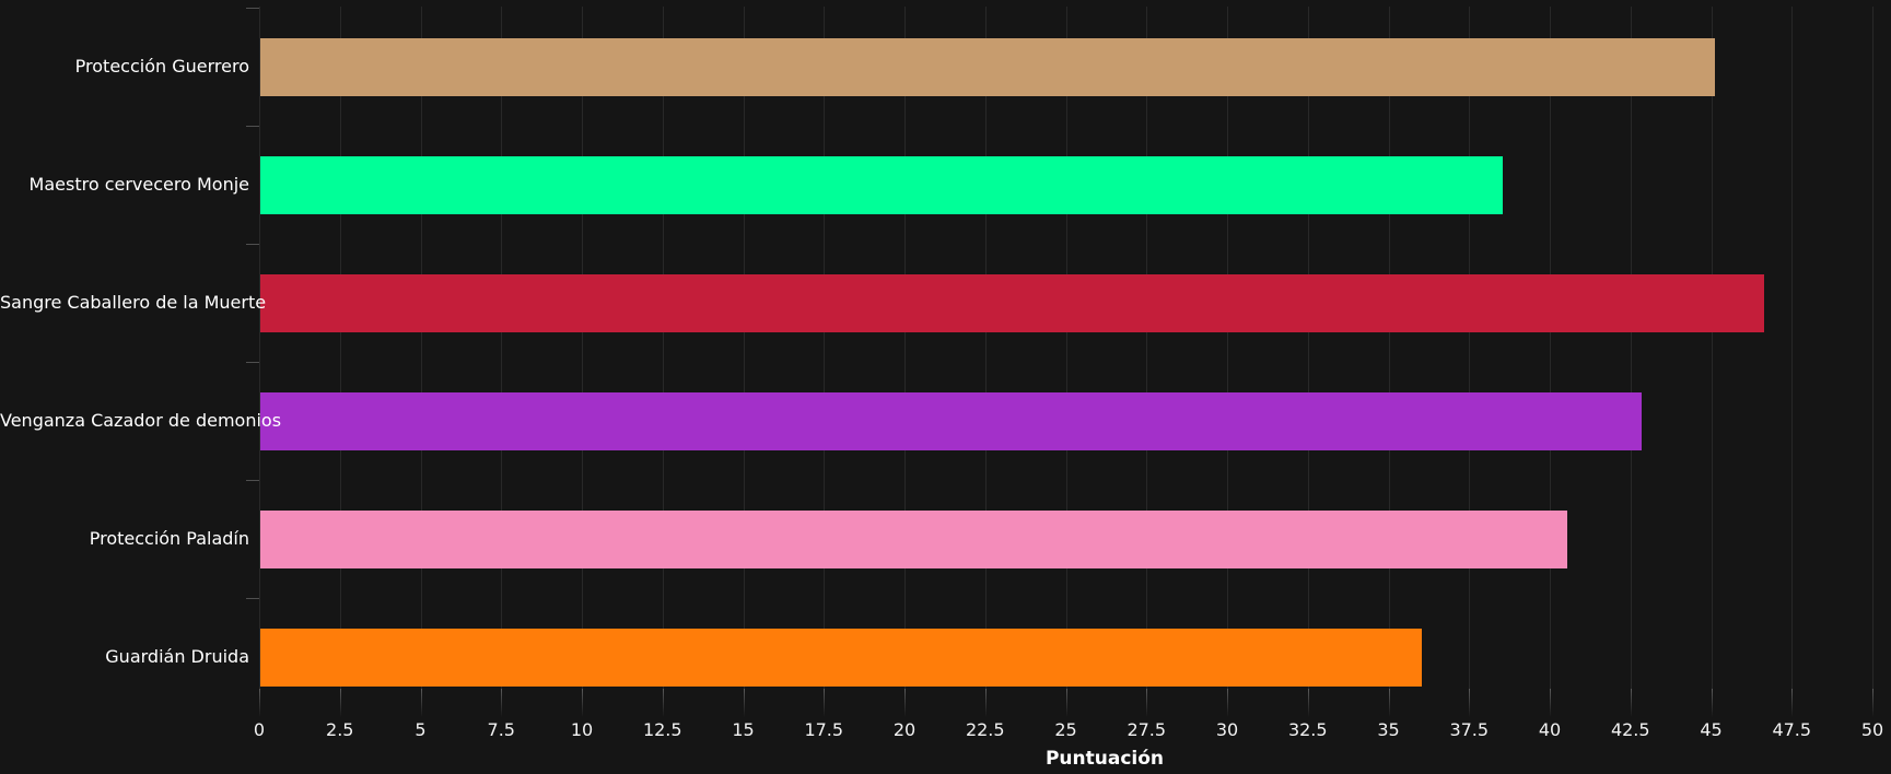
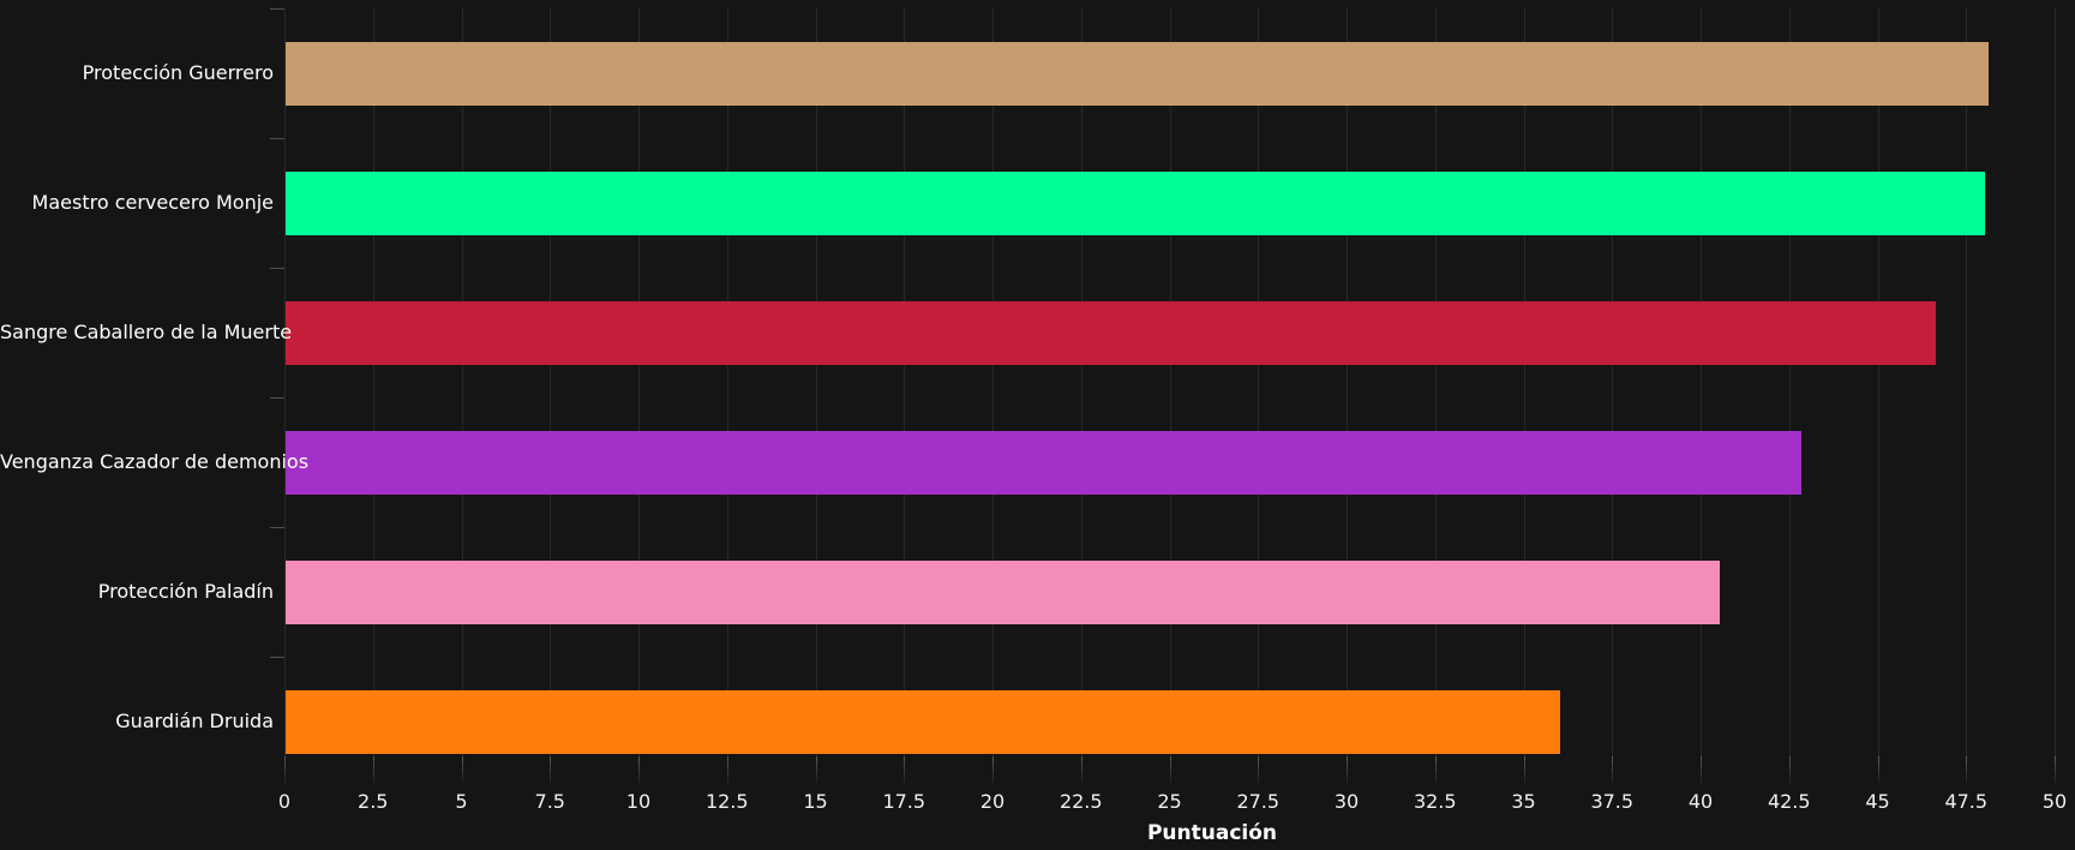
Protección Guerrero: 45.1 -> 48.1
Maestro cervecero Monje: 38.5 -> 48.0
